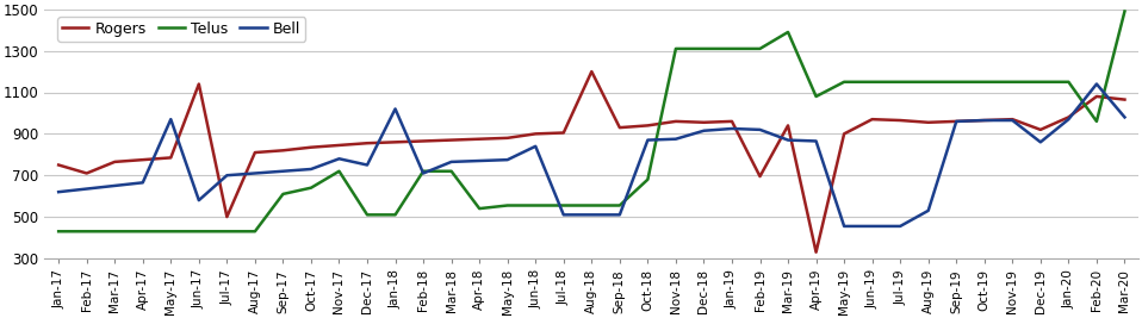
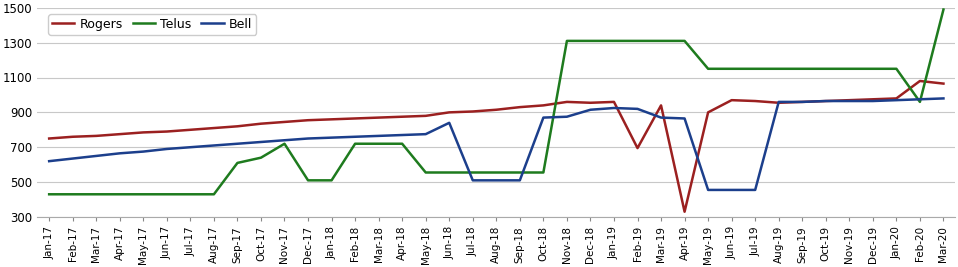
Rogers/Feb-17: 710 -> 760
Bell/May-17: 970 -> 680
Rogers/Jun-17: 1140 -> 790
Bell/Jun-17: 580 -> 690
Rogers/Jul-17: 500 -> 800
Bell/Nov-17: 780 -> 740
Bell/Jan-18: 1020 -> 760
Bell/Feb-18: 710 -> 760
Telus/Apr-18: 540 -> 720
Rogers/Aug-18: 1200 -> 920
Telus/Oct-18: 680 -> 560
Telus/Mar-19: 1390 -> 1310
Telus/Apr-19: 1080 -> 1310
Bell/Aug-19: 530 -> 960
Rogers/Dec-19: 920 -> 980
Bell/Dec-19: 860 -> 960
Bell/Feb-20: 1140 -> 980
